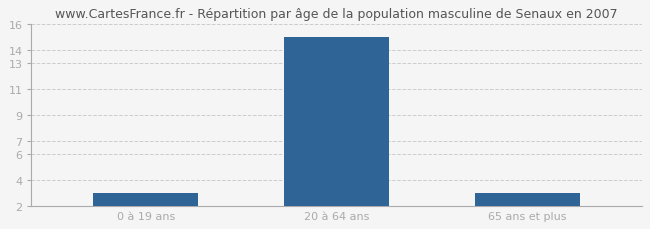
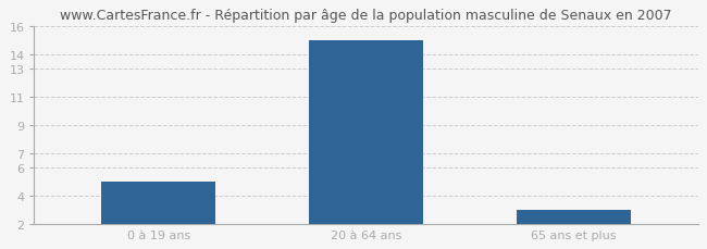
0 à 19 ans: 3 -> 5
